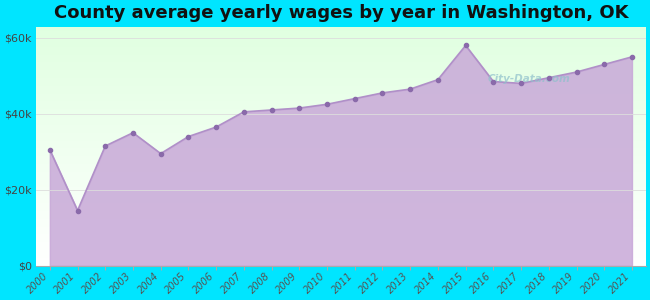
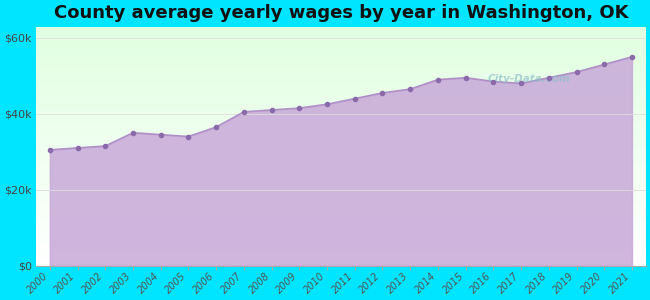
2001: $14.5k -> $31.0k
2004: $29.5k -> $34.5k
2015: $58.0k -> $49.5k
